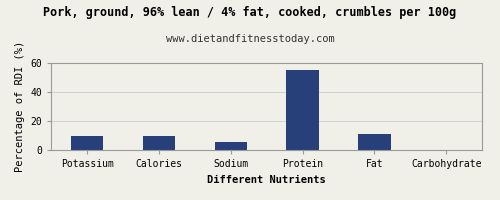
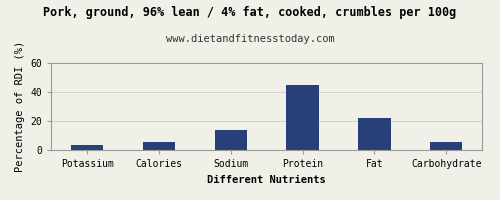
Potassium: 10 -> 4
Calories: 10 -> 6
Sodium: 6 -> 14
Protein: 55 -> 45
Fat: 11 -> 22
Carbohydrate: 0 -> 6
